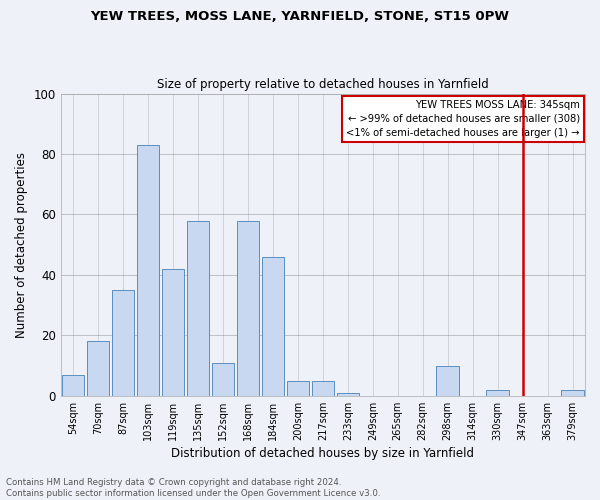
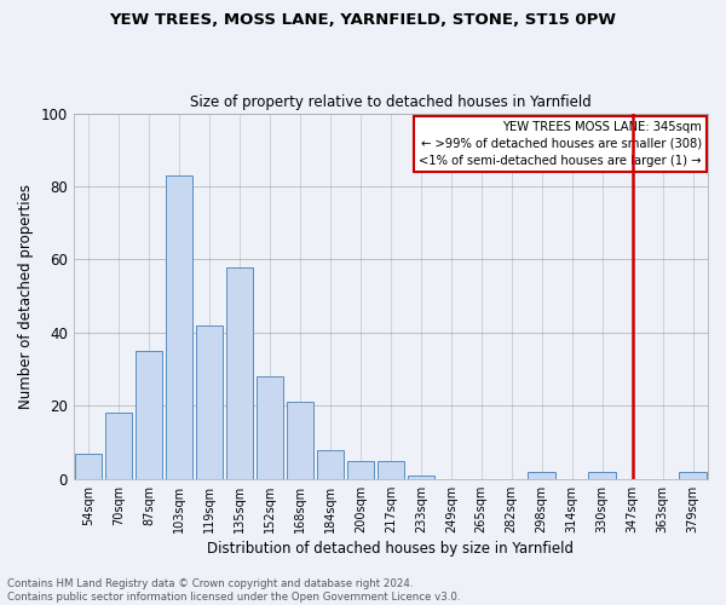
152sqm: 11 -> 28
168sqm: 58 -> 21
184sqm: 46 -> 8
298sqm: 10 -> 2
